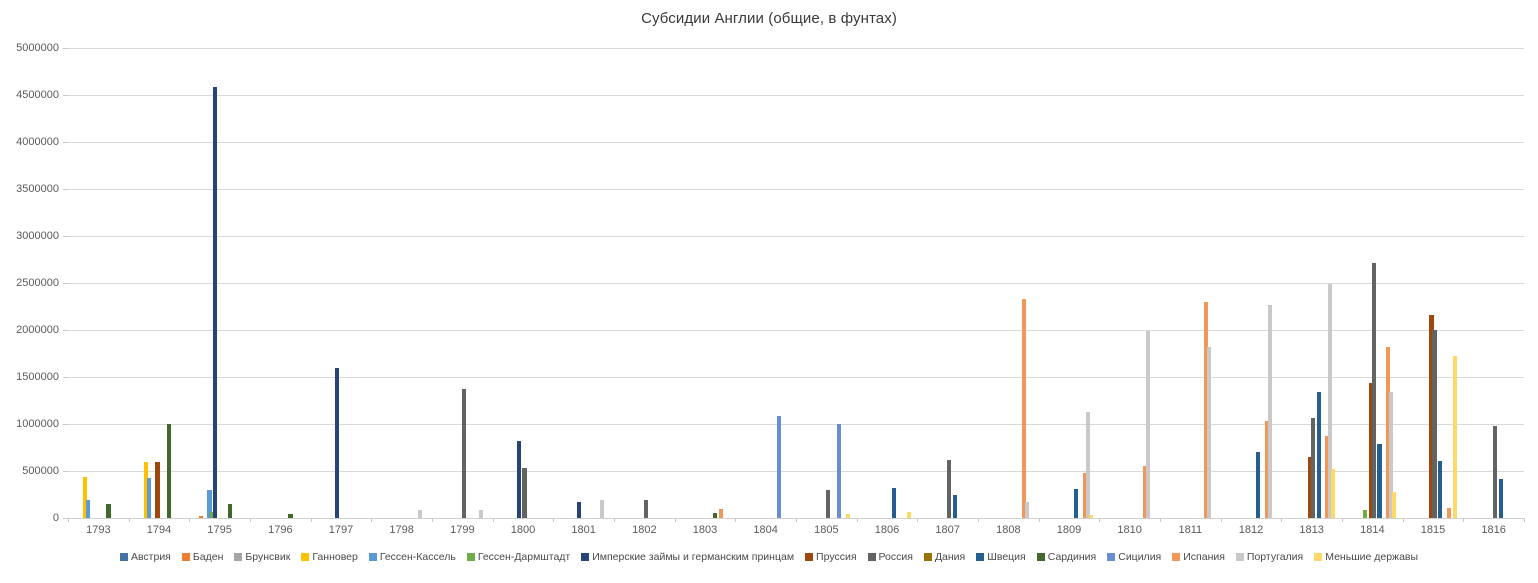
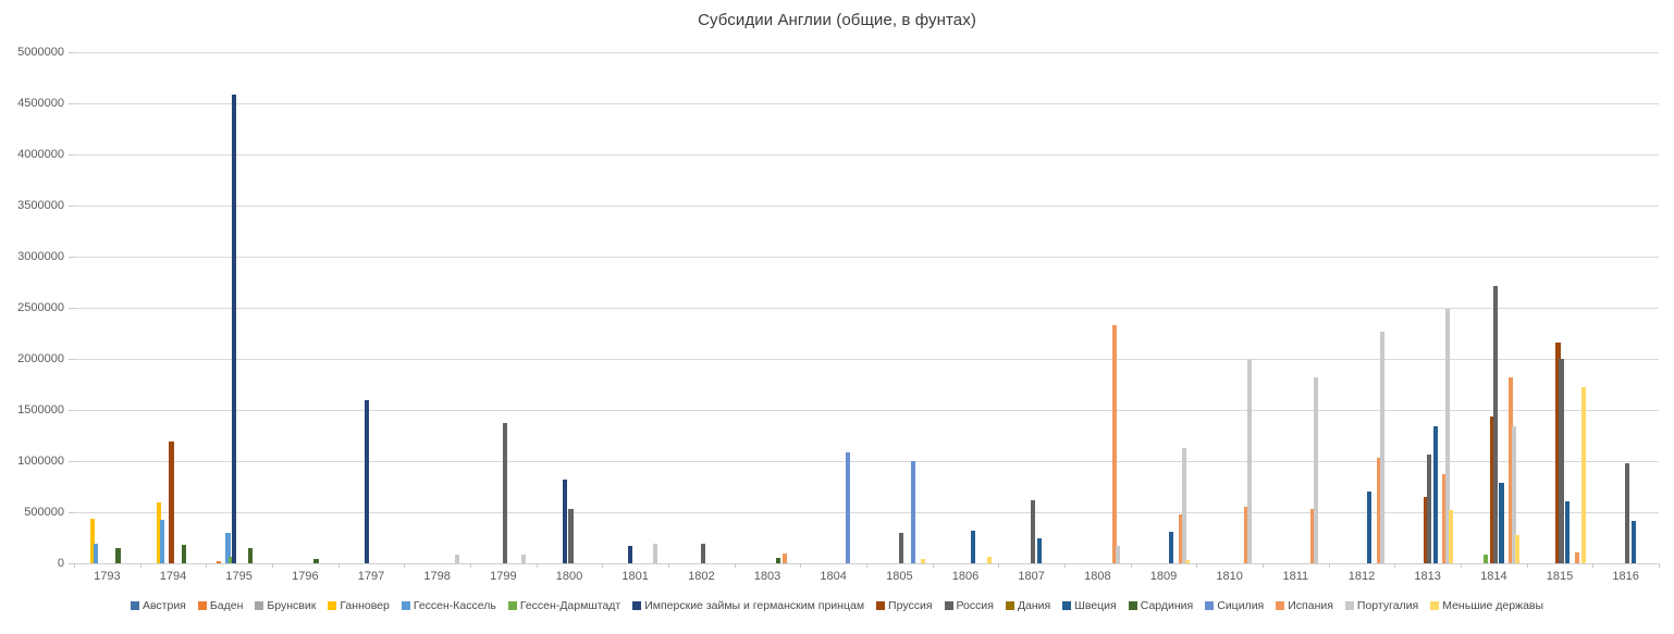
Пруссия/1794: 600000 -> 1200000
Сардиния/1794: 1000000 -> 200000
Испания/1811: 2300000 -> 500000
